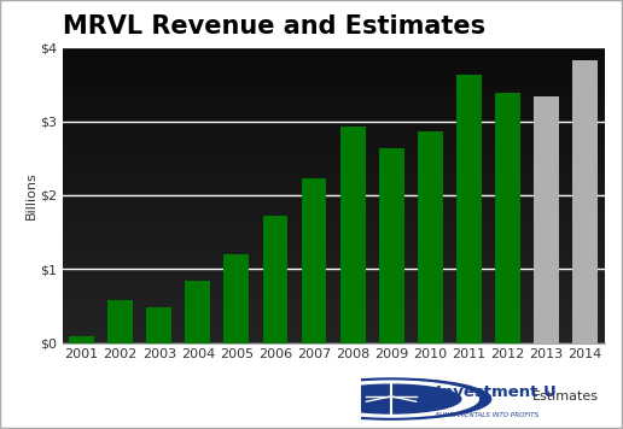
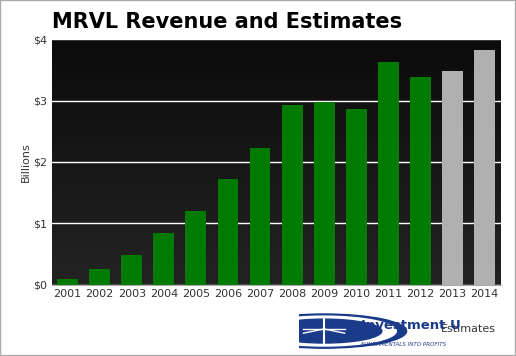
2002: $0.58 -> $0.25
2009: $2.64 -> $2.98
2013: $3.34 -> $3.48
